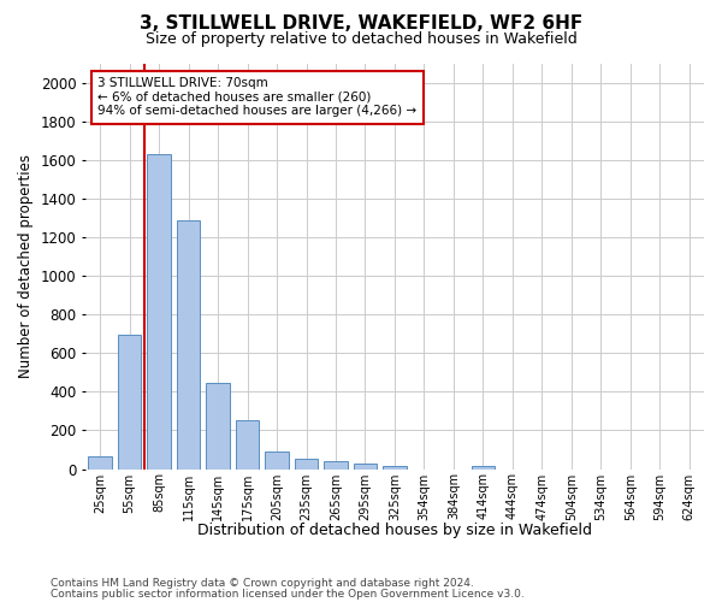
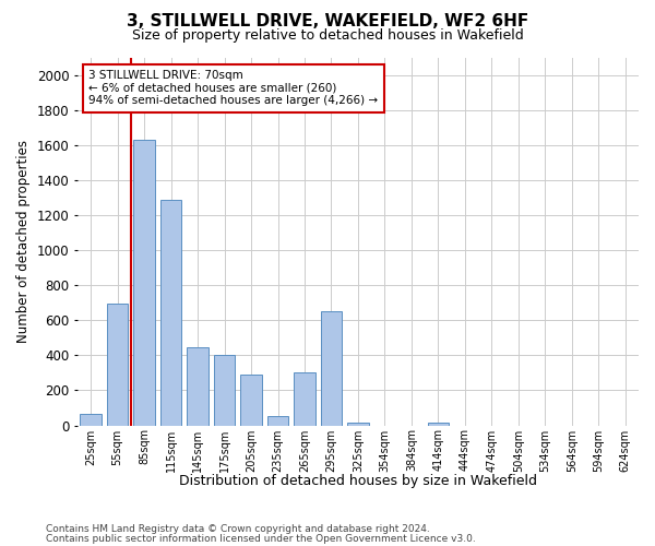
175sqm: 260 -> 400
205sqm: 90 -> 290
265sqm: 40 -> 300
295sqm: 30 -> 650
